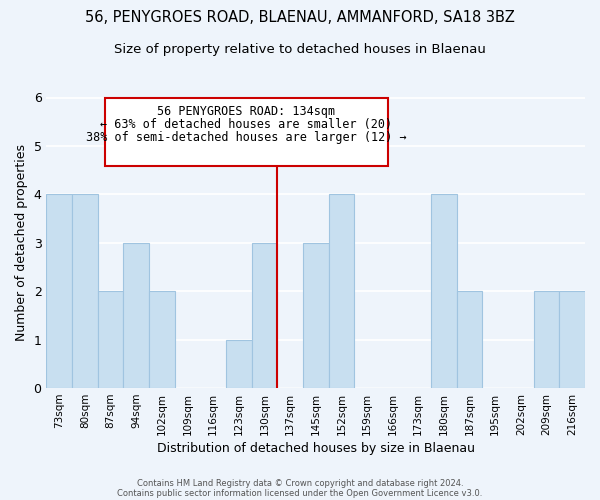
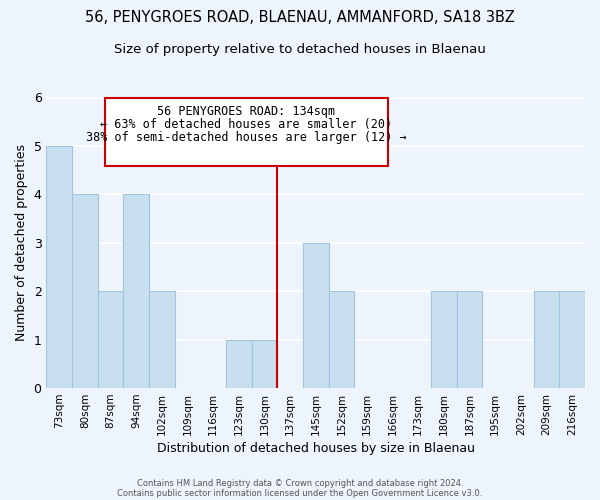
73sqm: 4 -> 5
94sqm: 3 -> 4
130sqm: 3 -> 1
152sqm: 4 -> 2
180sqm: 4 -> 2
